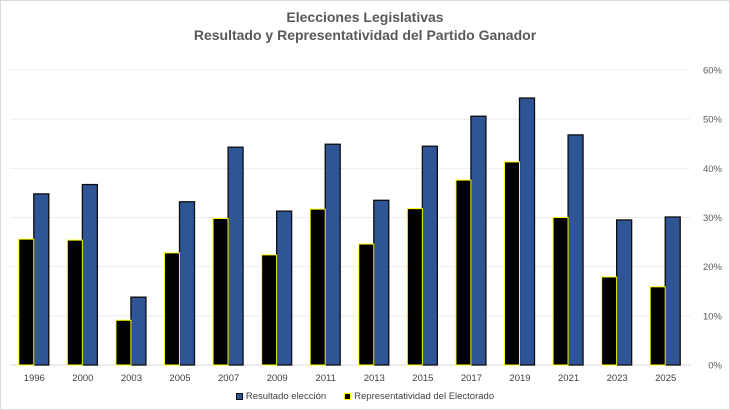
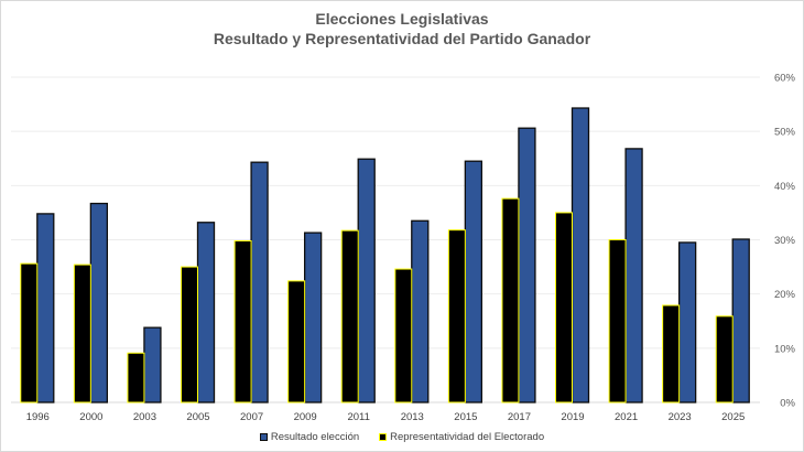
Representatividad del Electorado/2005: 23% -> 25%
Representatividad del Electorado/2019: 41% -> 35%
